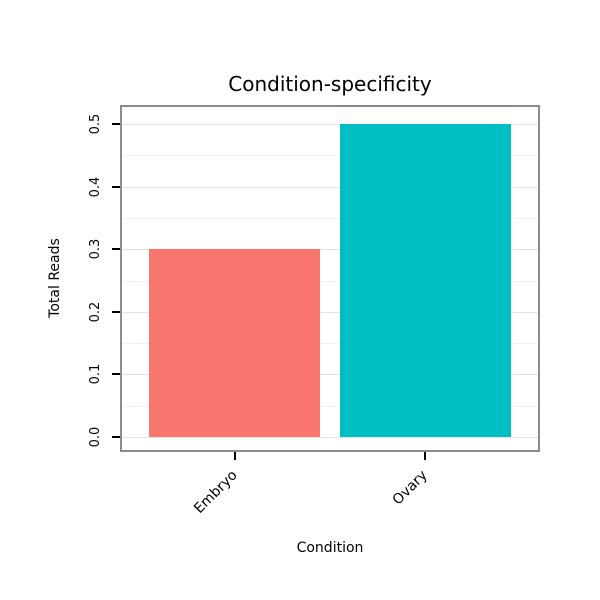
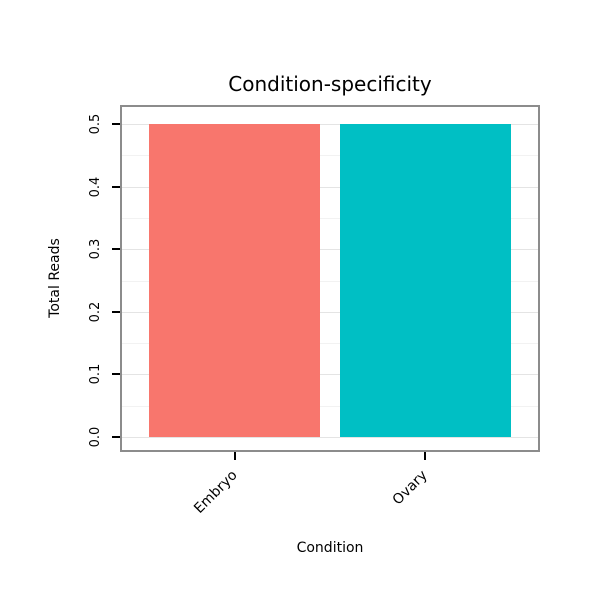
Embryo: 0.3 -> 0.5
